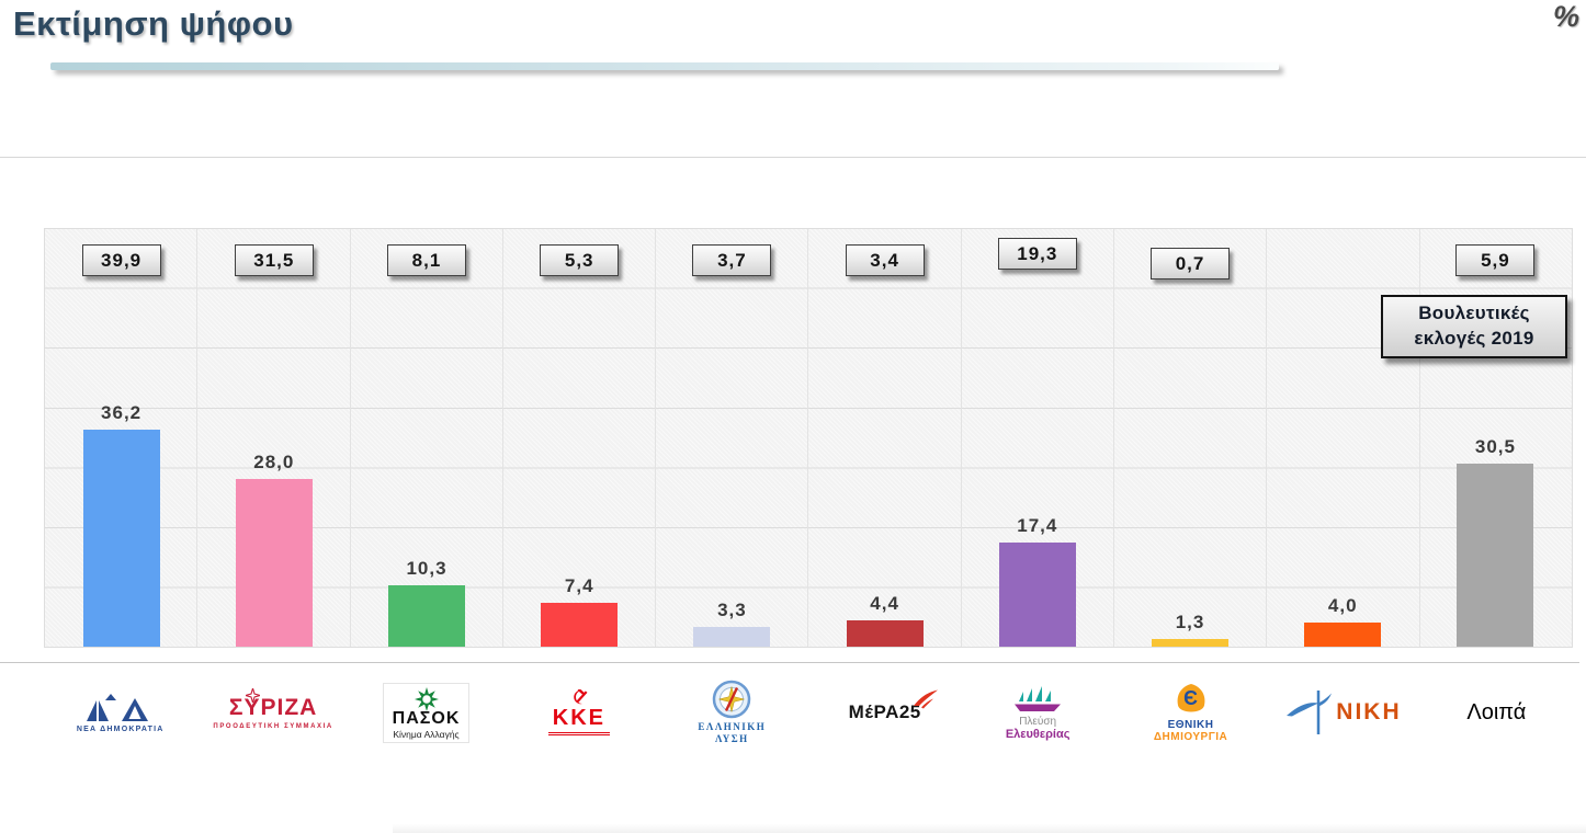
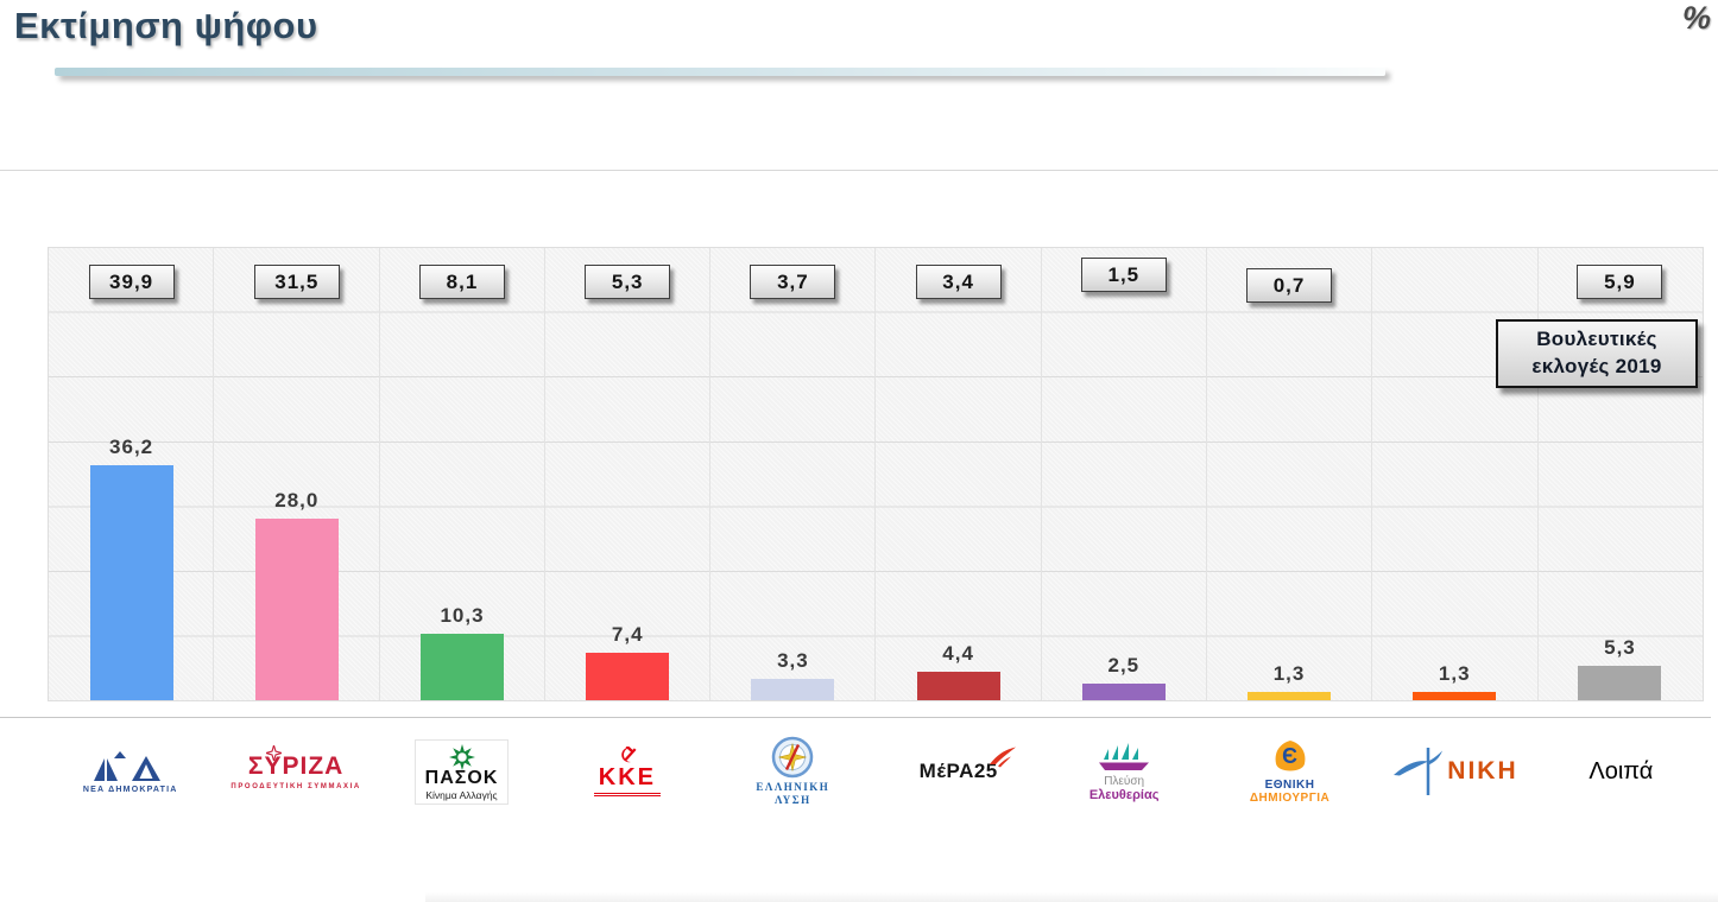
Εκτίμηση ψήφου/Πλεύση Ελευθερίας: 17,4 -> 2,5
Βουλευτικές εκλογές 2019/Πλεύση Ελευθερίας: 19,3 -> 1,5
Εκτίμηση ψήφου/ΝΙΚΗ: 4,0 -> 1,3
Εκτίμηση ψήφου/Λοιπά: 30,5 -> 5,3
